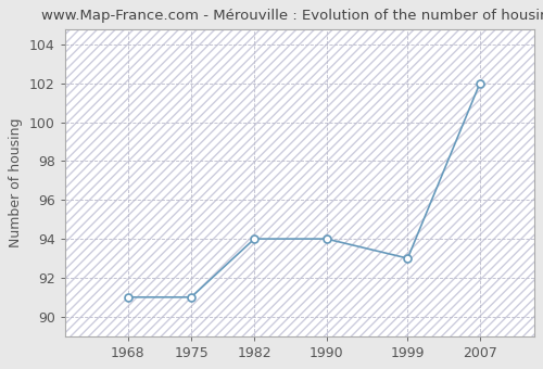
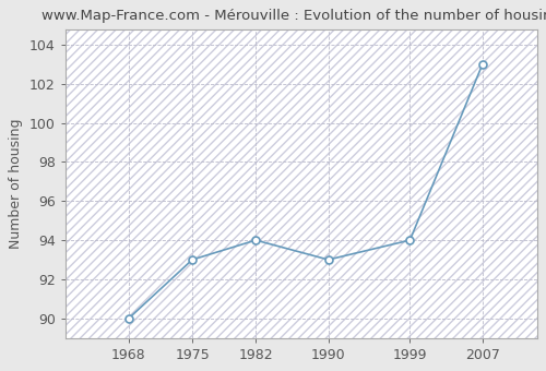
1968: 91 -> 90
1975: 91 -> 93
1990: 94 -> 93
1999: 93 -> 94
2007: 102 -> 103
